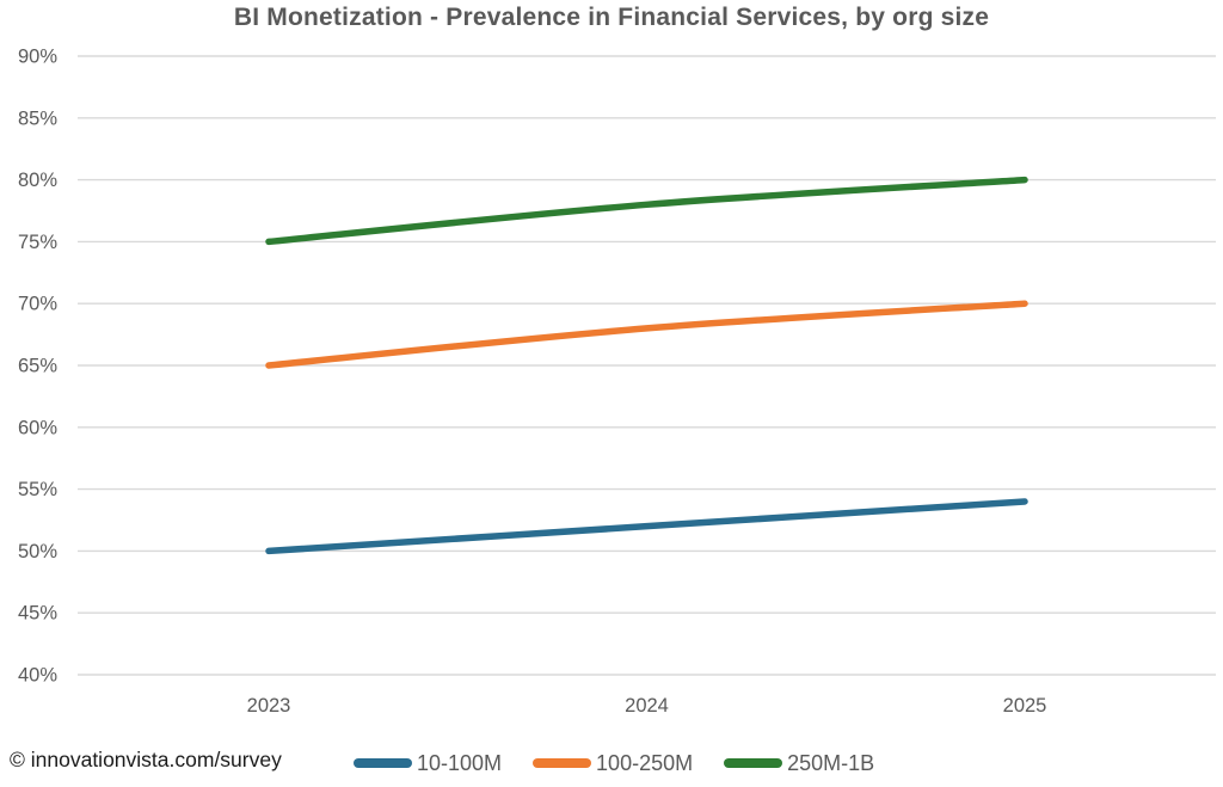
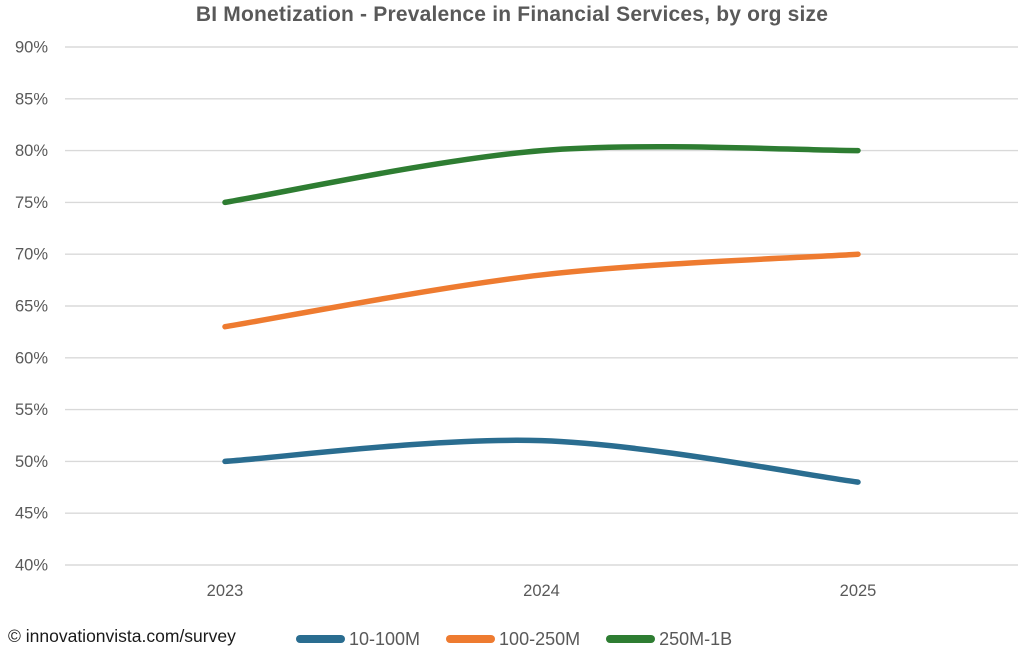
100-250M/2023: 65% -> 63%
250M-1B/2024: 78% -> 80%
10-100M/2025: 54% -> 48%
